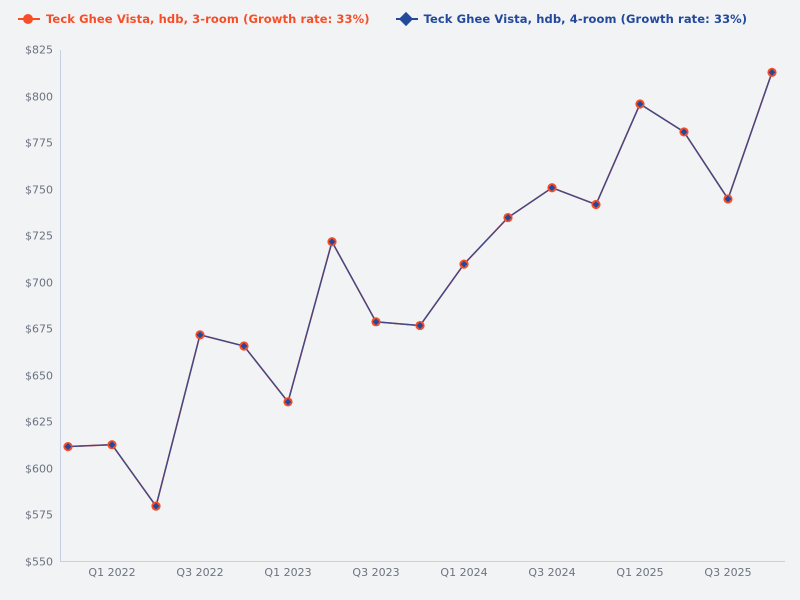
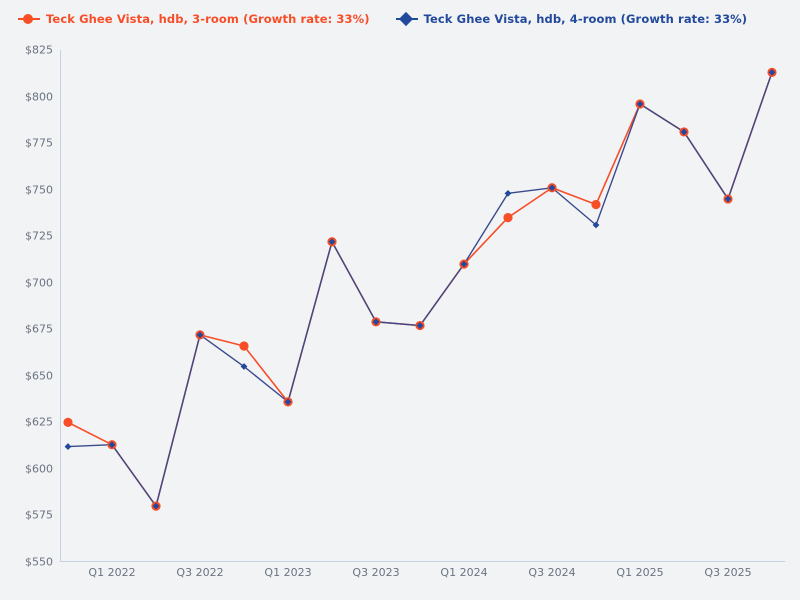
Teck Ghee Vista, hdb, 3-room (Growth rate: 33%)/Q1 2022: $612 -> $625
Teck Ghee Vista, hdb, 4-room (Growth rate: 33%)/Q1 2023: $666 -> $655
Teck Ghee Vista, hdb, 4-room (Growth rate: 33%)/Q3 2024: $735 -> $748
Teck Ghee Vista, hdb, 4-room (Growth rate: 33%)/Q1 2025: $742 -> $731
